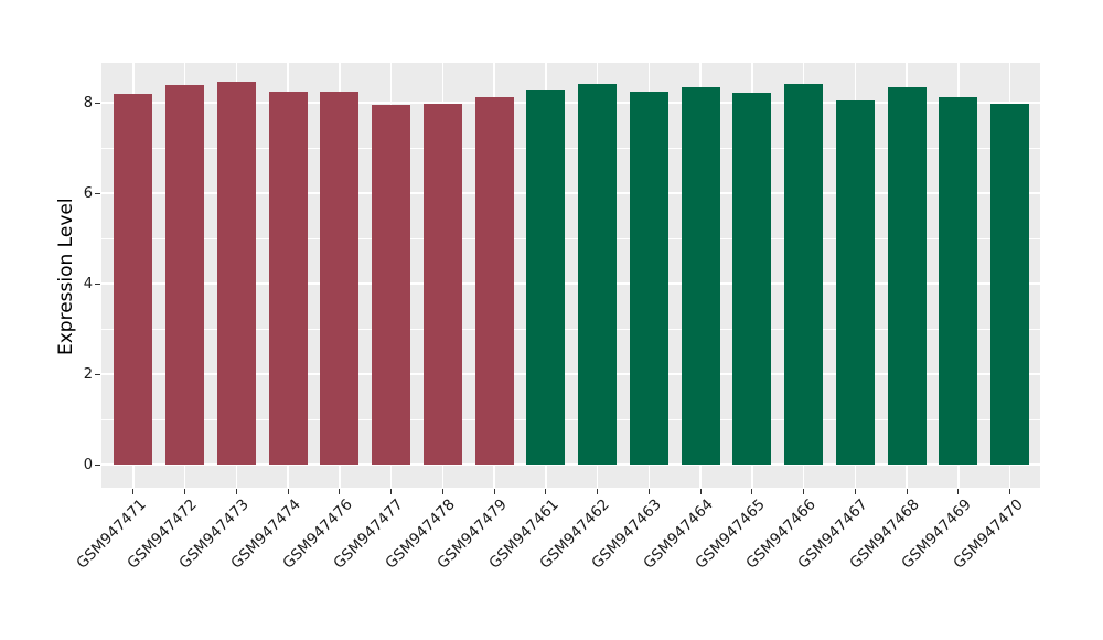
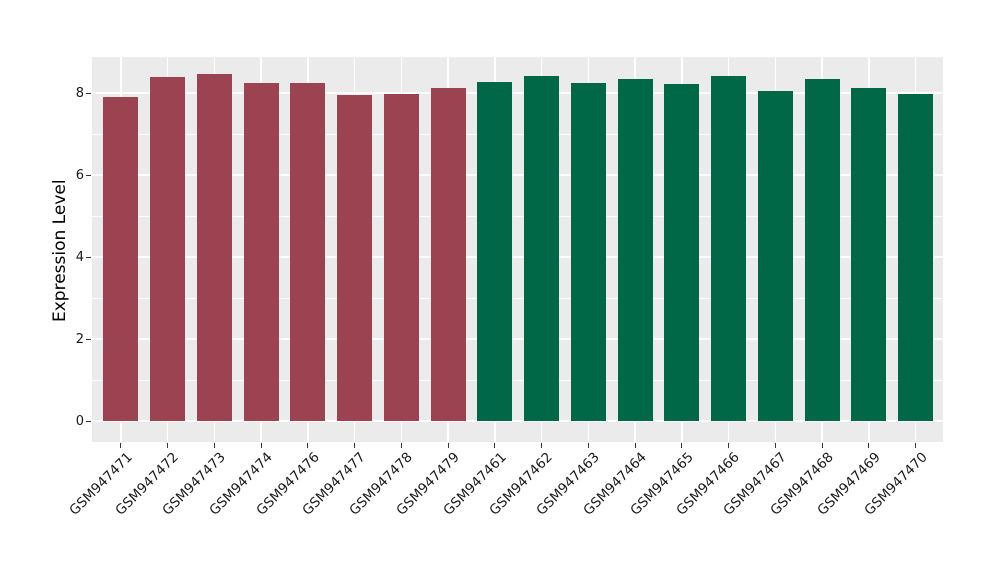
GSM947471: 8.2 -> 7.9
